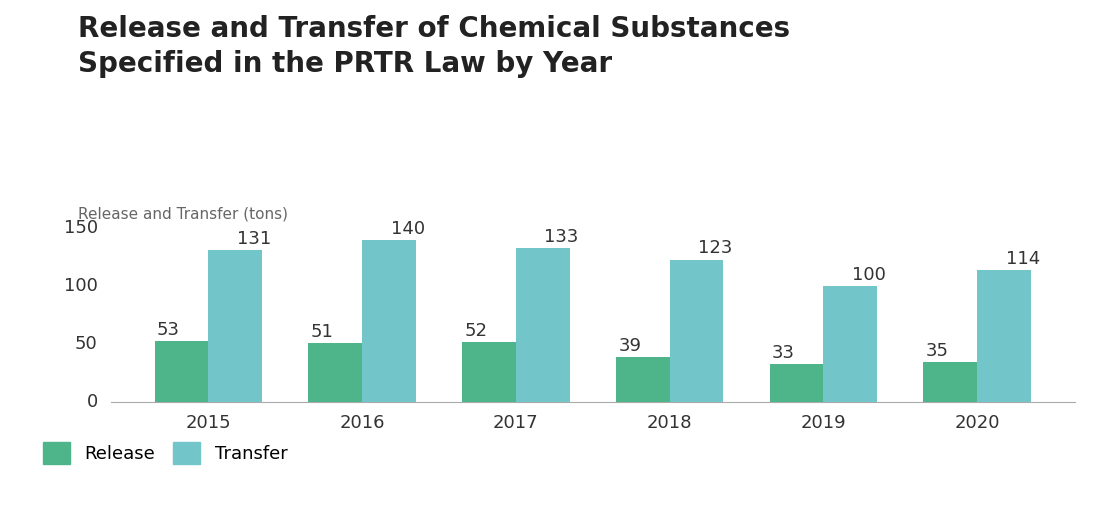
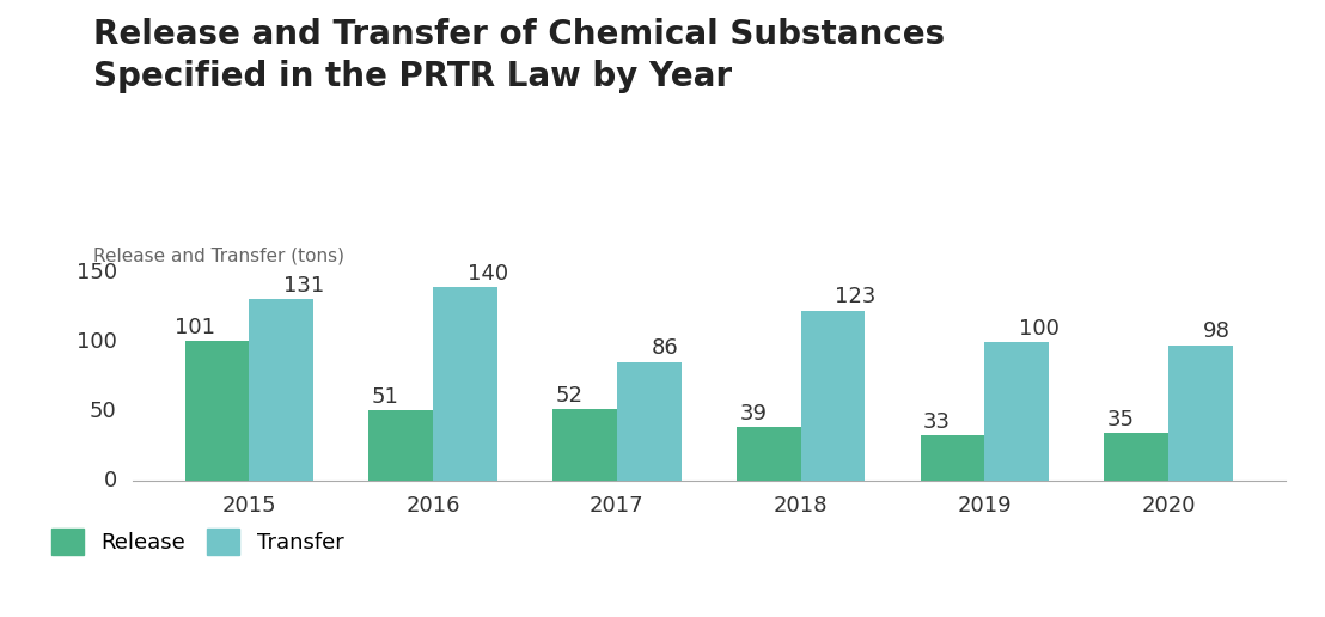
Release/2015: 53 -> 101
Transfer/2017: 133 -> 86
Transfer/2020: 114 -> 98
